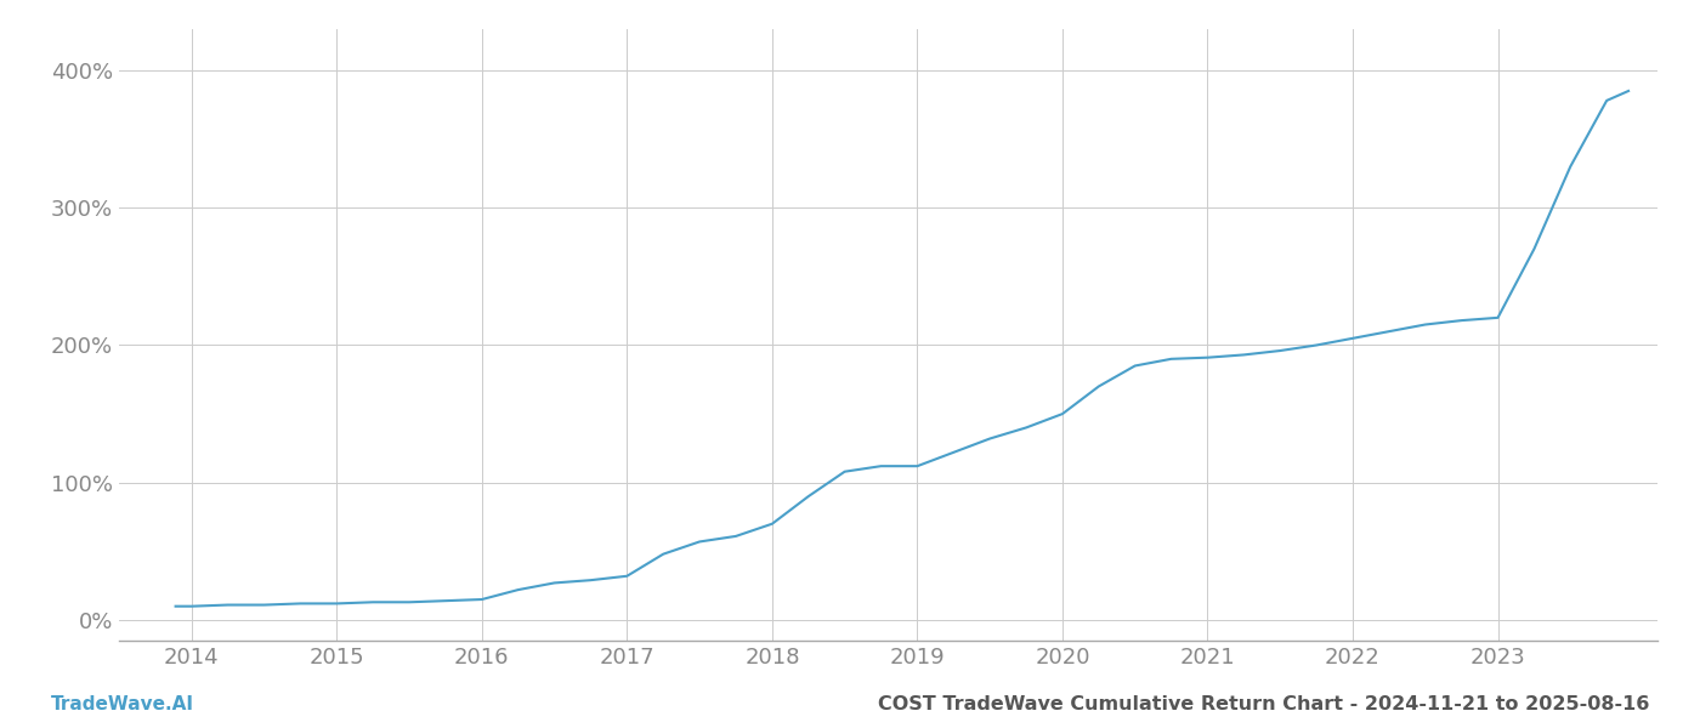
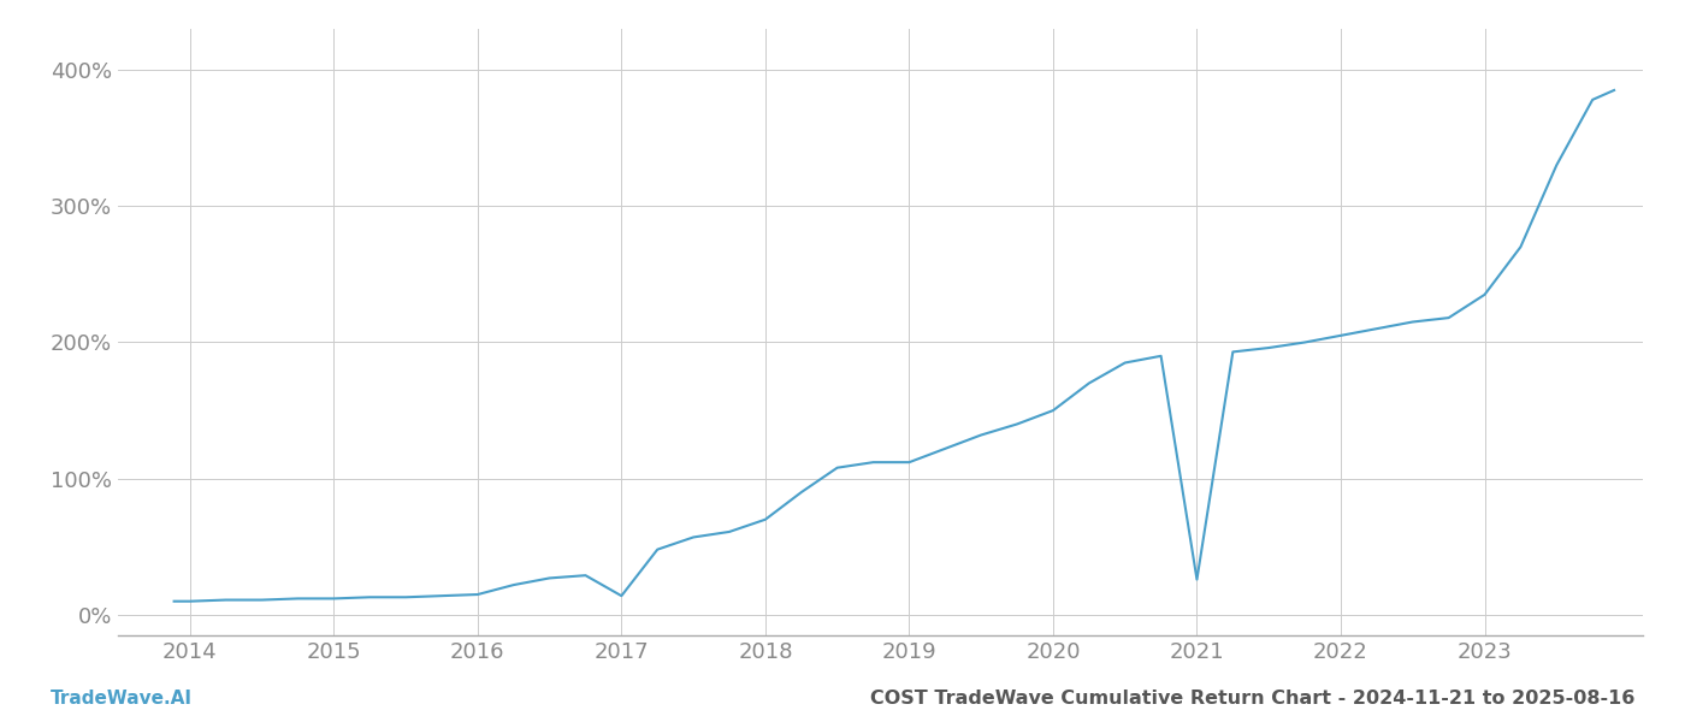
2017: 32% -> 14%
2021: 191% -> 26%
2023: 220% -> 235%
